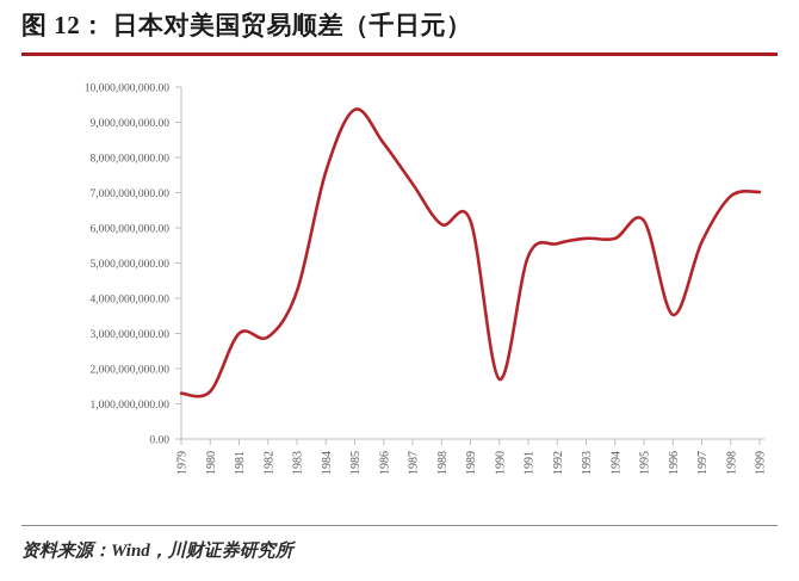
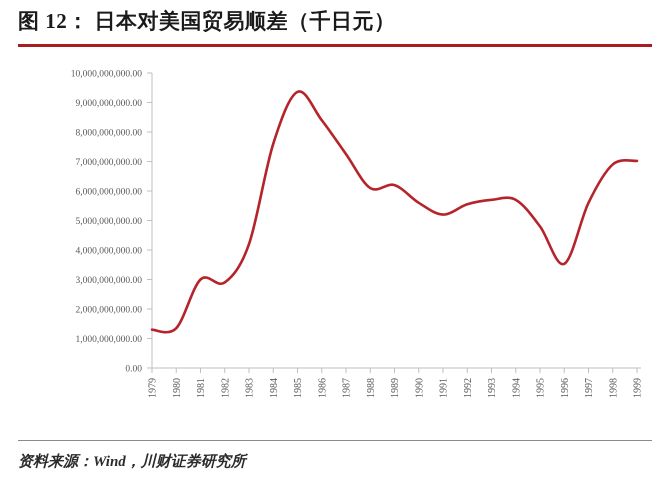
1990: 1700000000 -> 5600000000
1995: 6200000000 -> 4800000000
